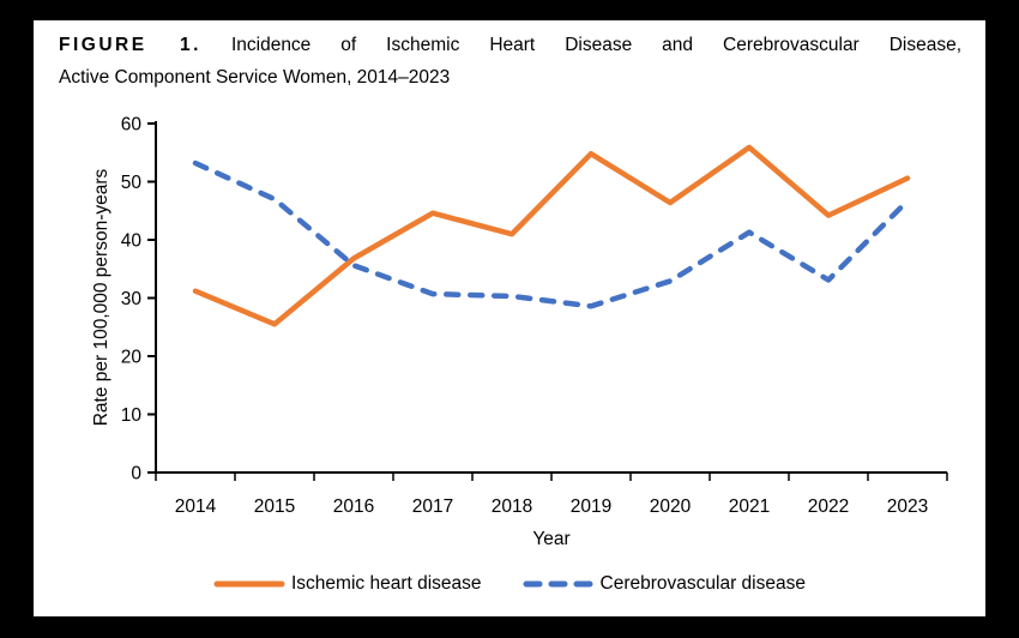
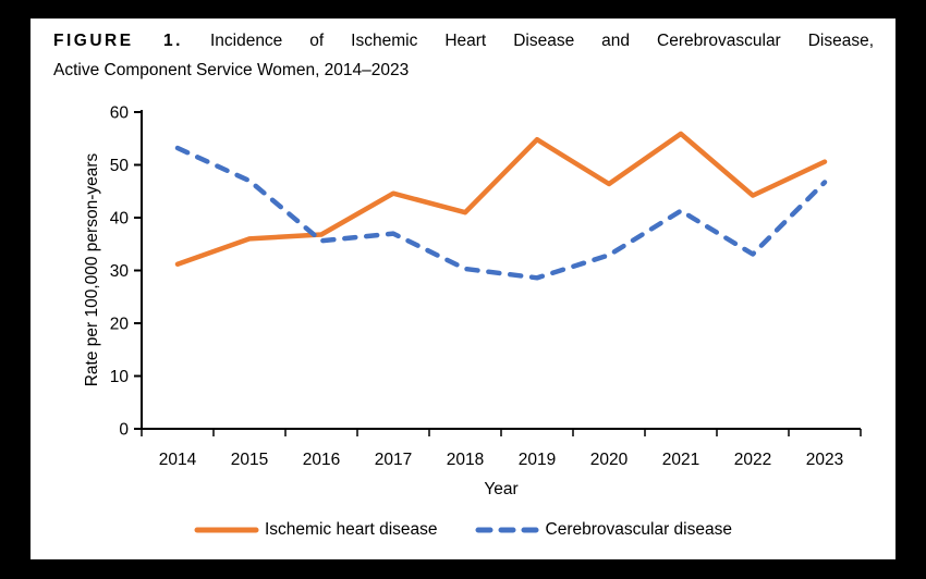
Ischemic heart disease/2015: 26 -> 36
Cerebrovascular disease/2017: 31 -> 37
